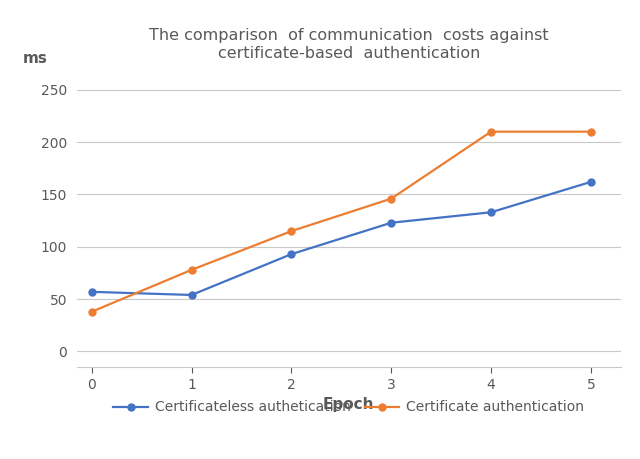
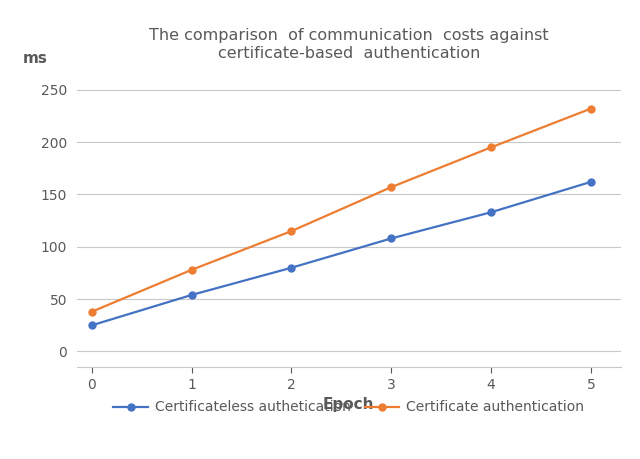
Certificateless authetication/0: 57 -> 25
Certificateless authetication/2: 93 -> 80
Certificateless authetication/3: 123 -> 108
Certificate authentication/3: 146 -> 157
Certificate authentication/4: 210 -> 195
Certificate authentication/5: 210 -> 232
